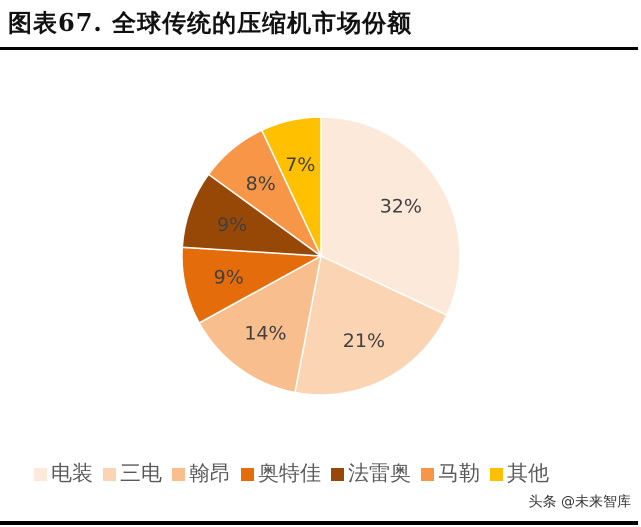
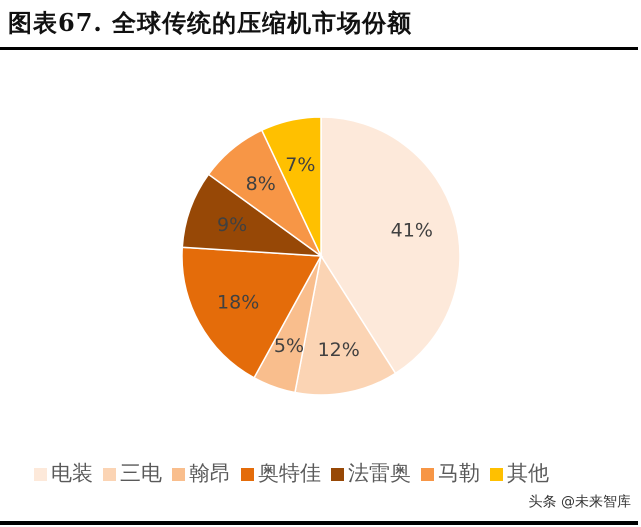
电装: 32% -> 41%
三电: 21% -> 12%
翰昂: 14% -> 5%
奥特佳: 9% -> 18%
